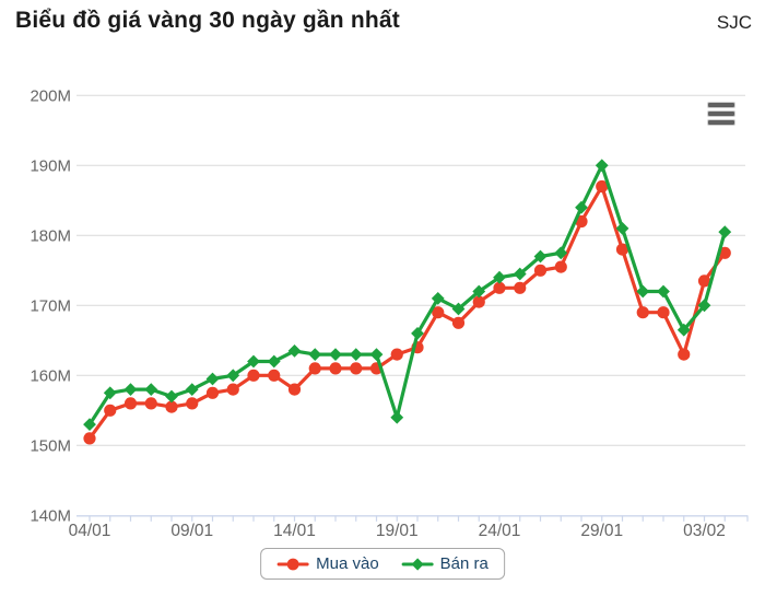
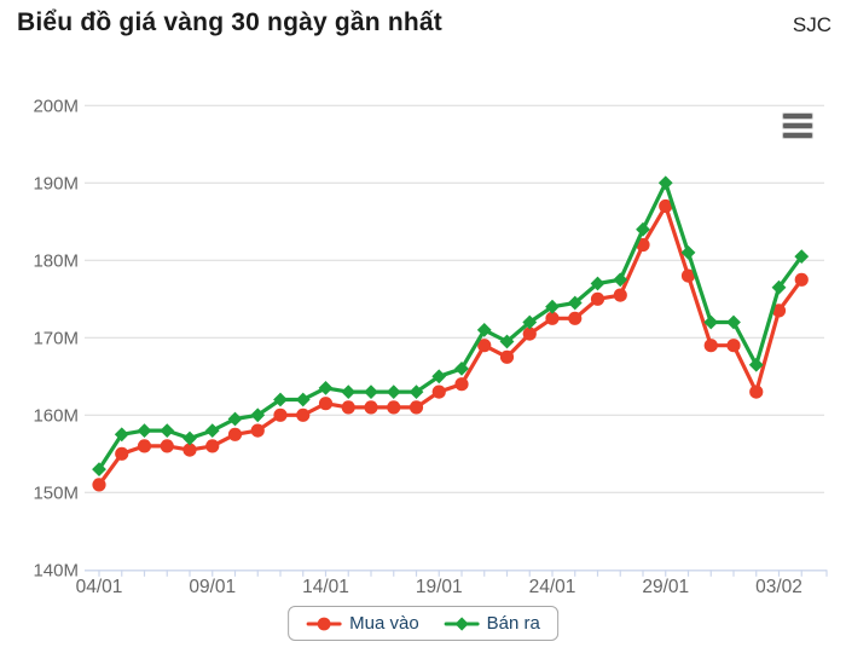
Mua vào/14/01: 158M -> 162M
Bán ra/19/01: 154M -> 165M
Bán ra/03/02: 170M -> 176M
